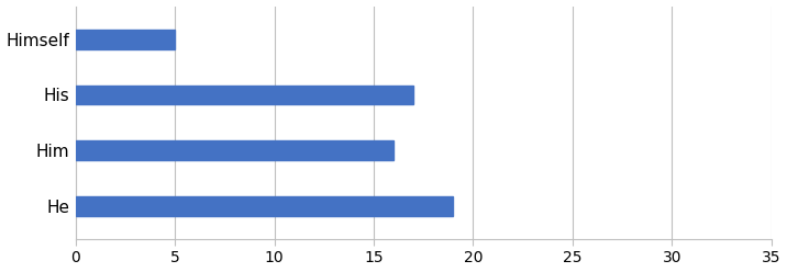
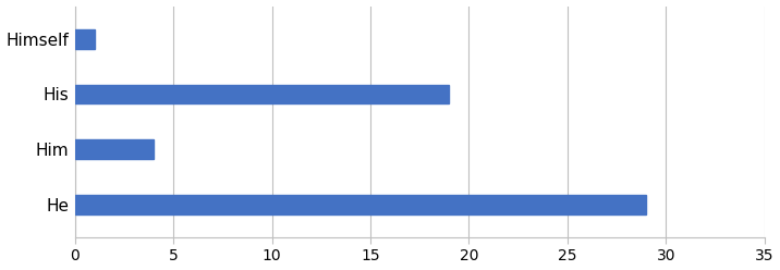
Himself: 5 -> 1
His: 17 -> 19
Him: 16 -> 4
He: 19 -> 29
